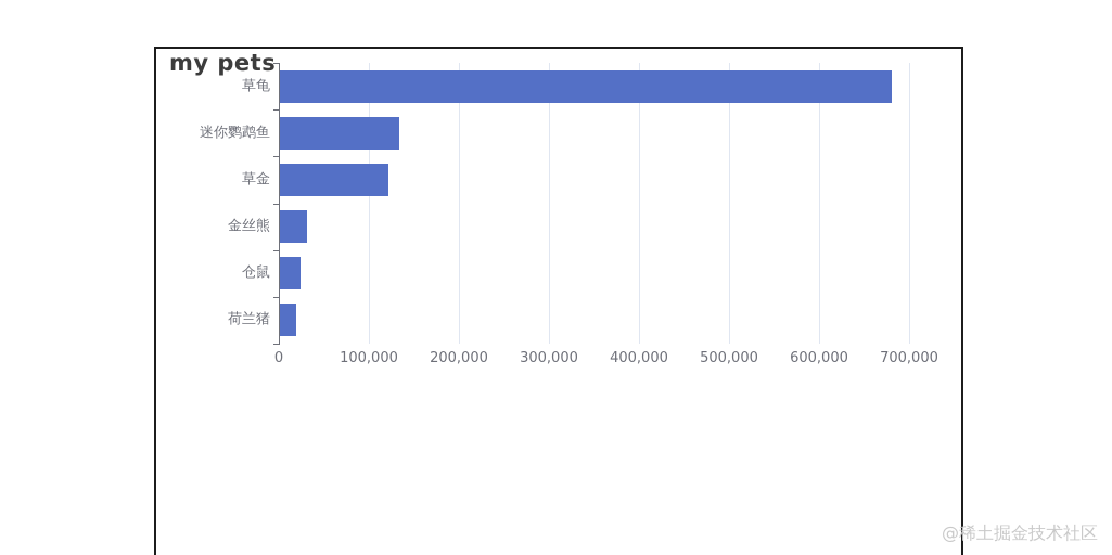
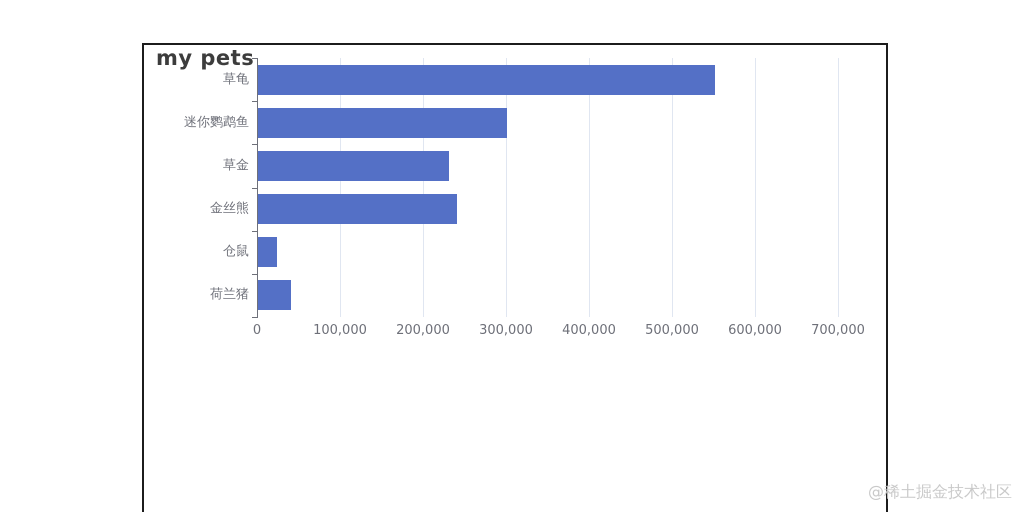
草龟: 680000 -> 550000
迷你鹦鹉鱼: 130000 -> 300000
草金: 120000 -> 230000
金丝熊: 30000 -> 240000
荷兰猪: 20000 -> 40000
